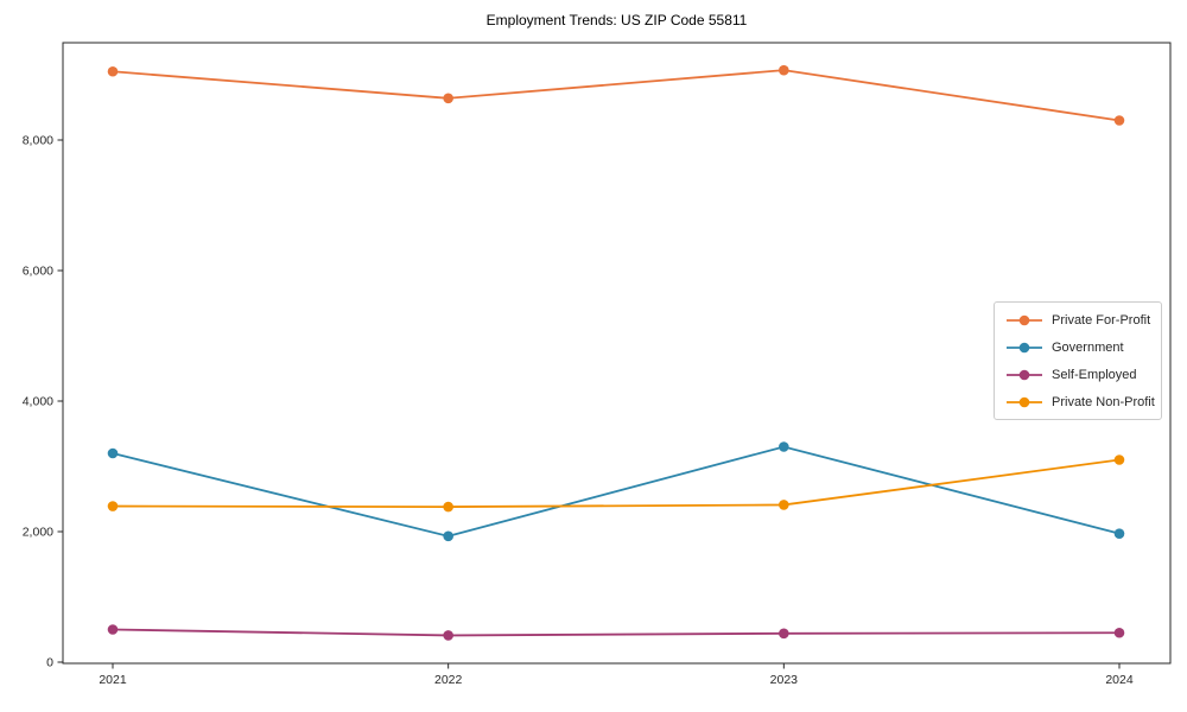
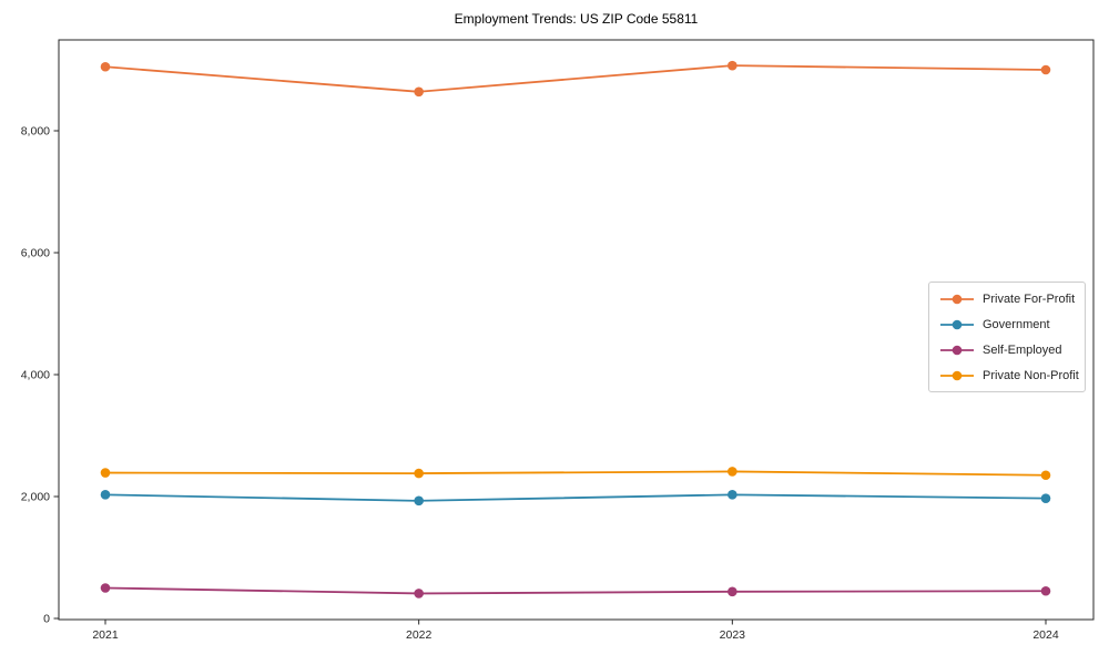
Government/2021: 3200 -> 2000
Government/2023: 3300 -> 2000
Private For-Profit/2024: 8300 -> 9000
Private Non-Profit/2024: 3100 -> 2400
